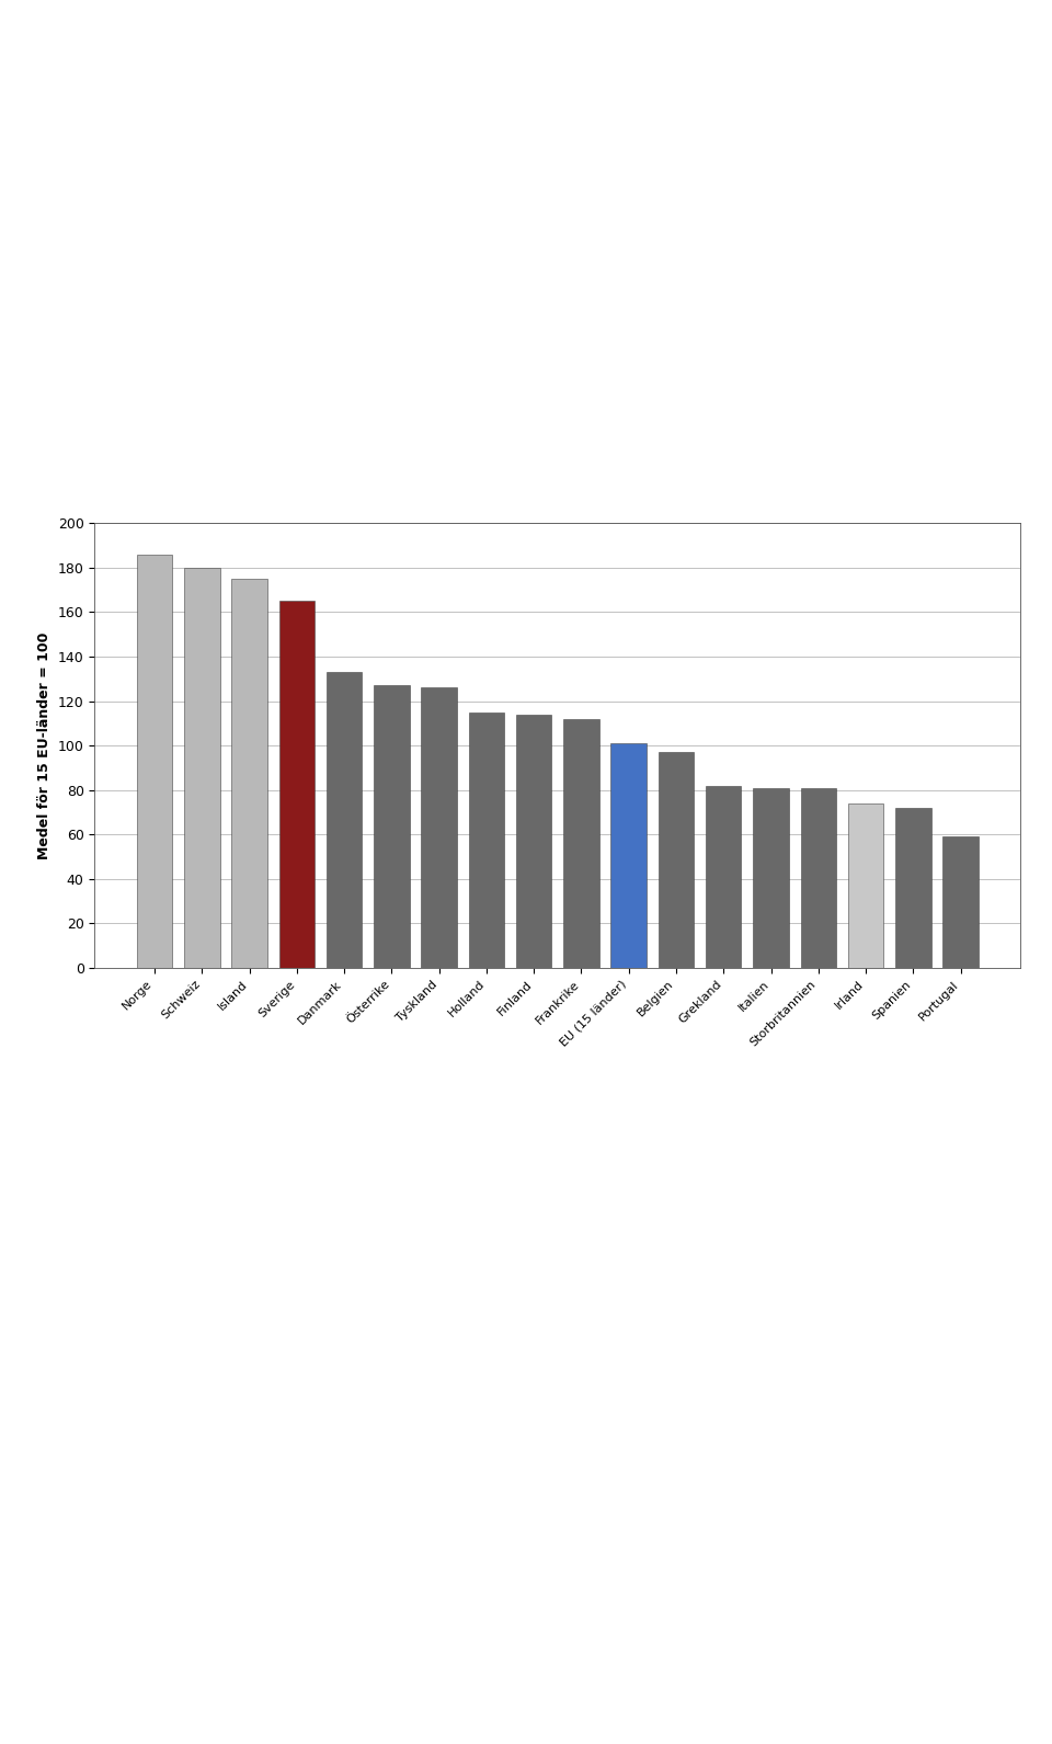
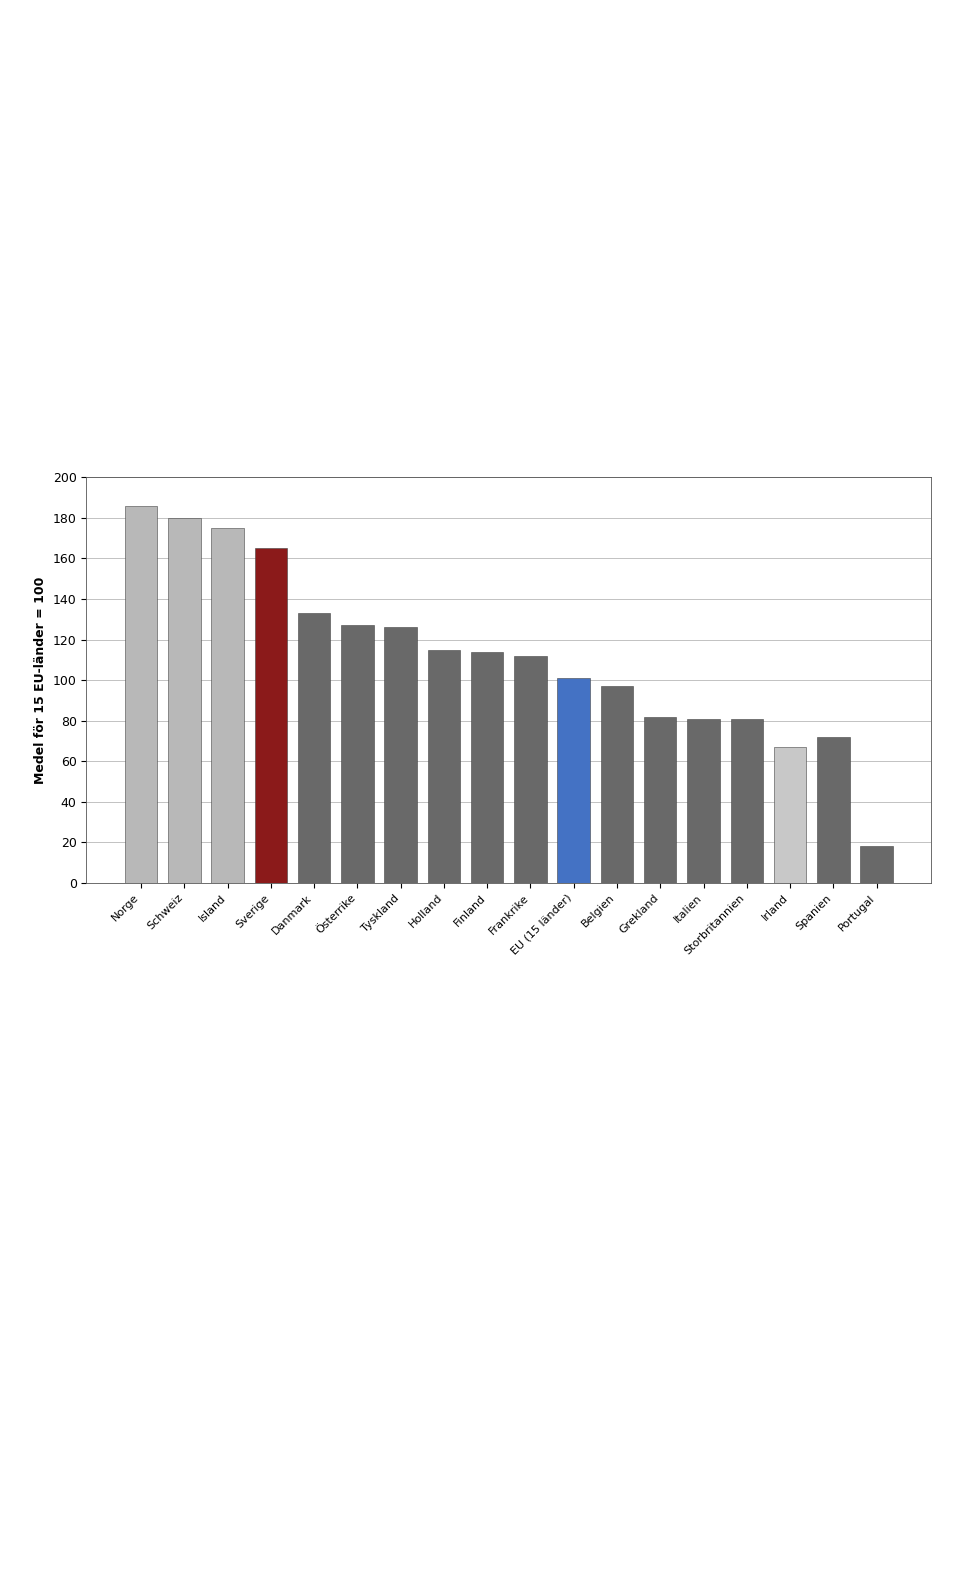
Irland: 74 -> 67
Portugal: 59 -> 18
